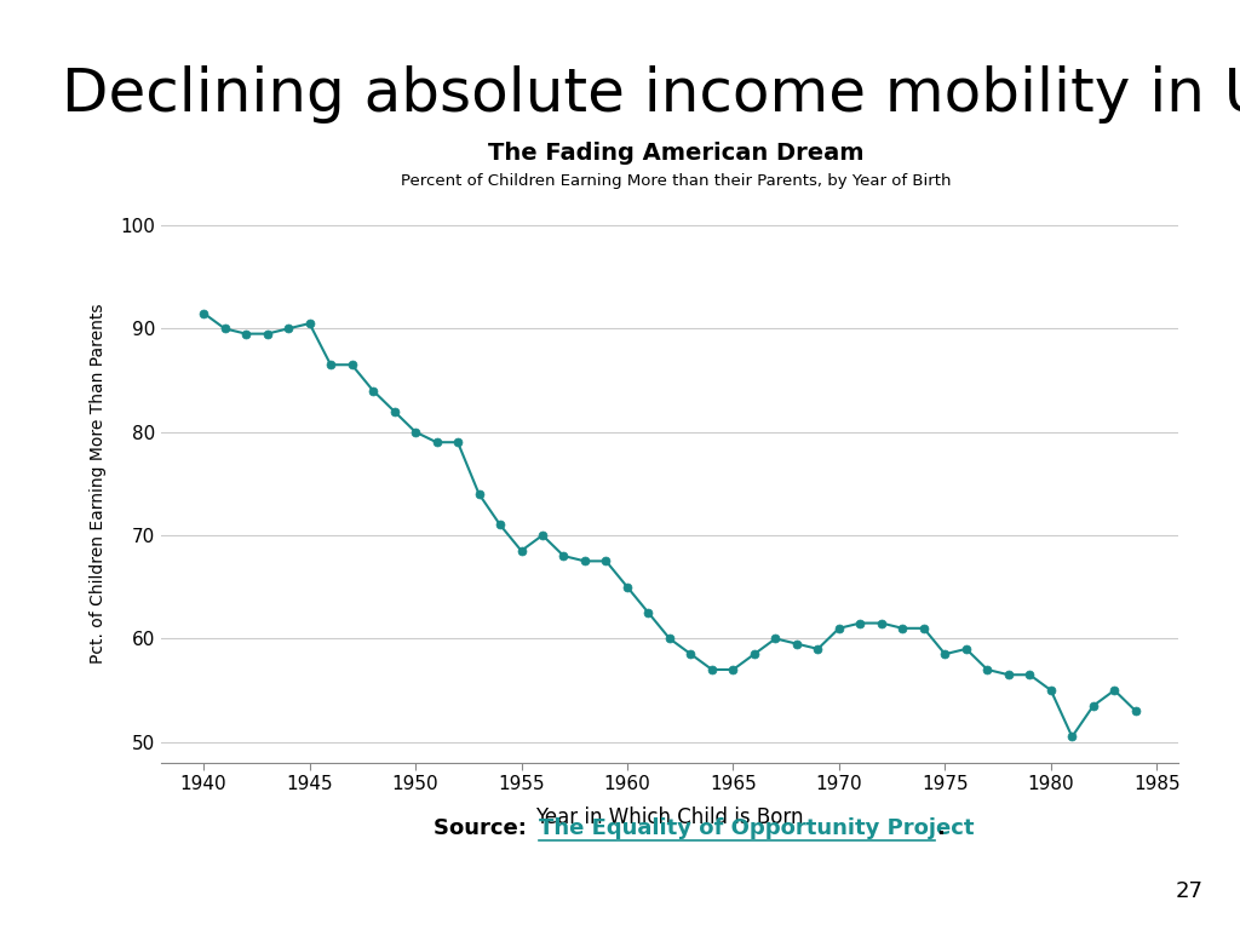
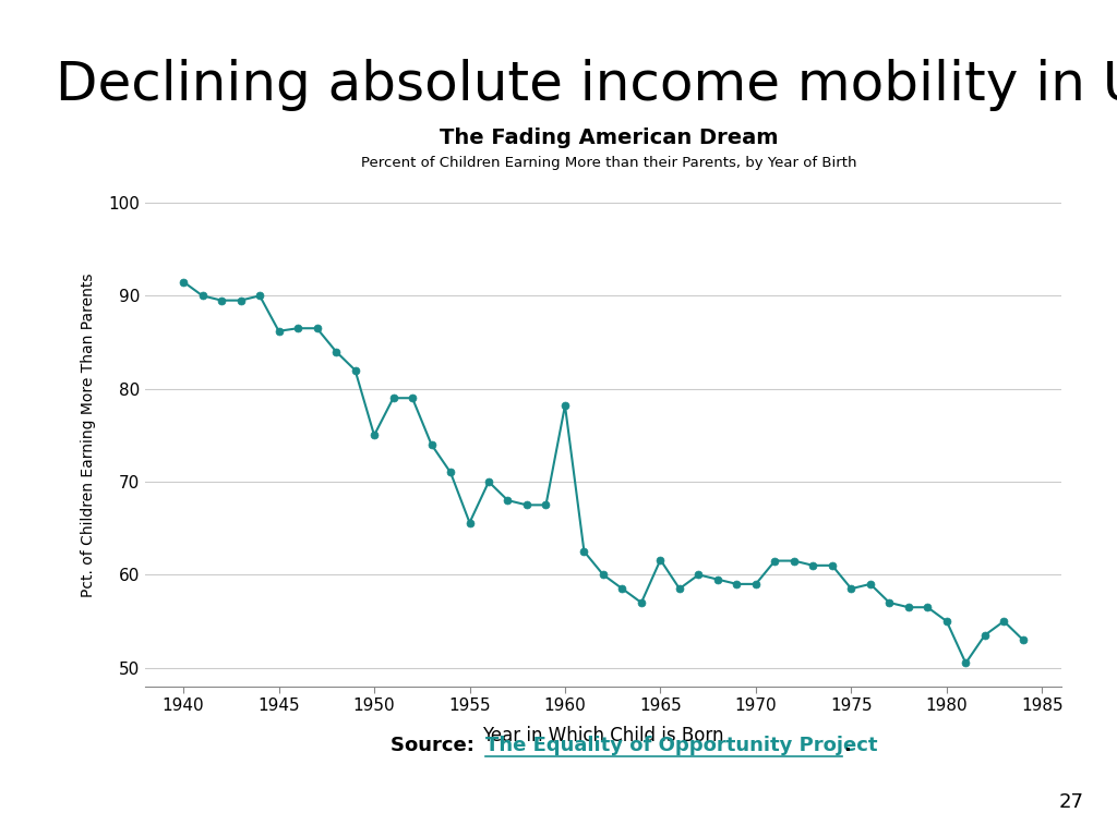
1945: 90.5 -> 86.2
1950: 80.0 -> 75.0
1955: 68.5 -> 65.6
1960: 65.0 -> 78.2
1965: 57.0 -> 61.6
1970: 61.0 -> 59.0
